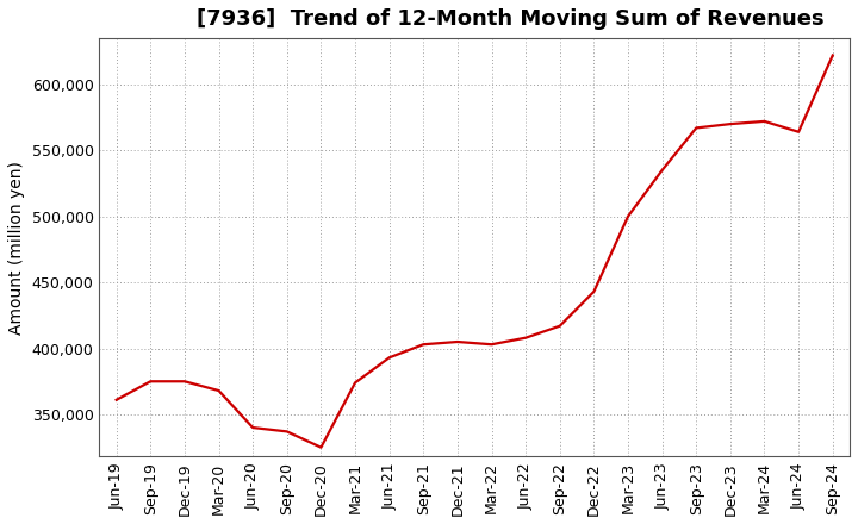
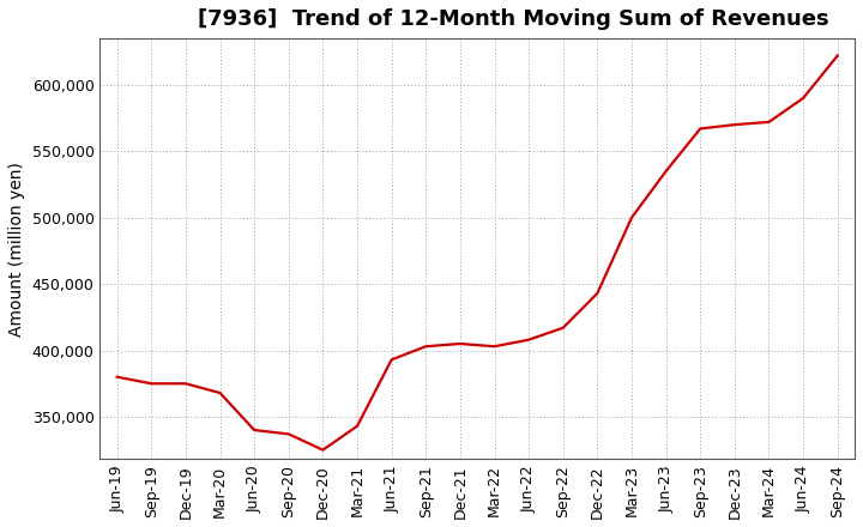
Jun-19: 361,000 -> 380,000
Mar-21: 374,000 -> 343,000
Jun-24: 564,000 -> 590,000
